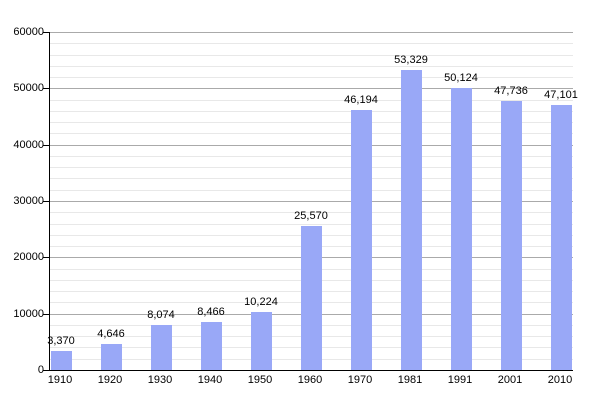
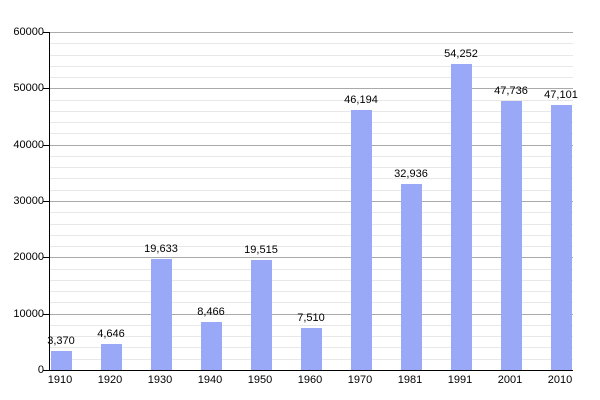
1930: 8,074 -> 19,633
1950: 10,224 -> 19,515
1960: 25,570 -> 7,510
1981: 53,329 -> 32,936
1991: 50,124 -> 54,252
